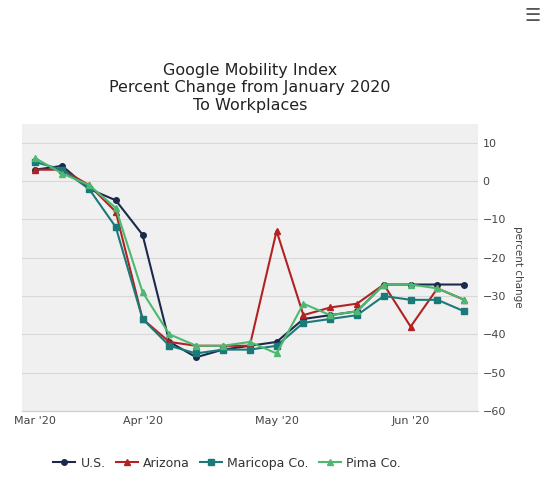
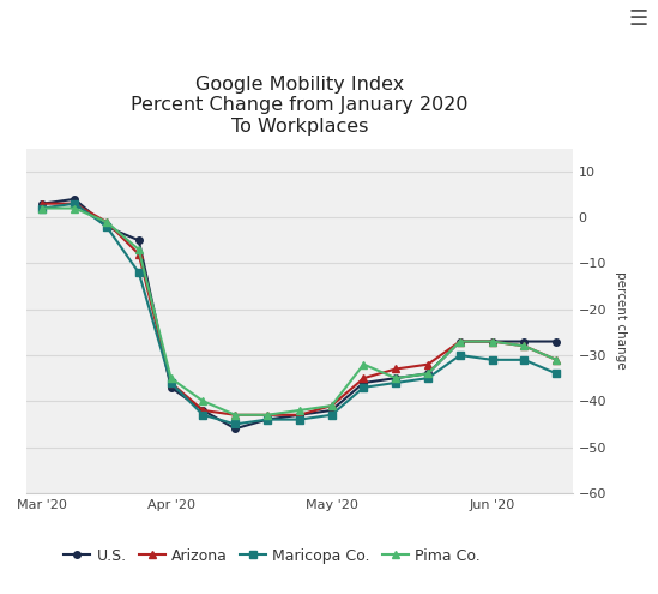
Maricopa Co./Mar '20: 5 -> 2
Pima Co./Mar '20: 6 -> 2
U.S./Apr '20: -14 -> -37
Pima Co./Apr '20: -29 -> -35
Arizona/May '20: -13 -> -41
Pima Co./May '20: -45 -> -41
Arizona/Jun '20: -38 -> -27
